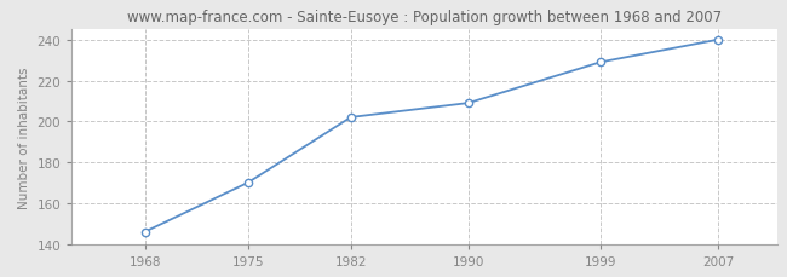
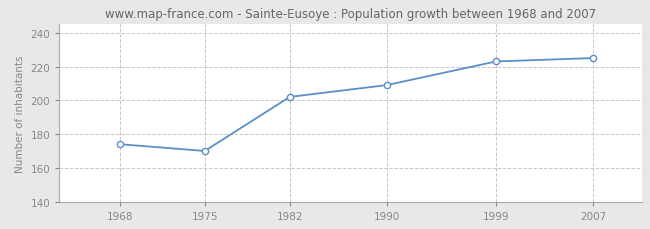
1968: 146 -> 174
1999: 229 -> 223
2007: 240 -> 225
